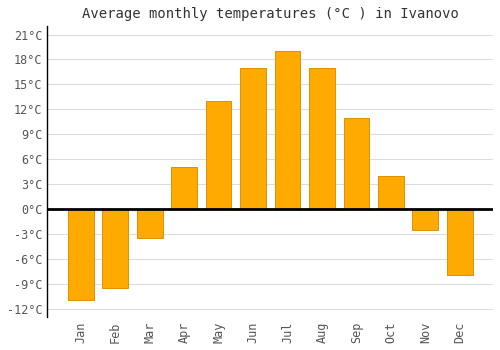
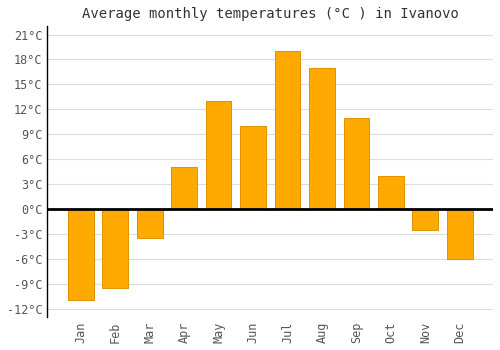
Jun: 17.0°C -> 10.0°C
Dec: -8.0°C -> -6.0°C
